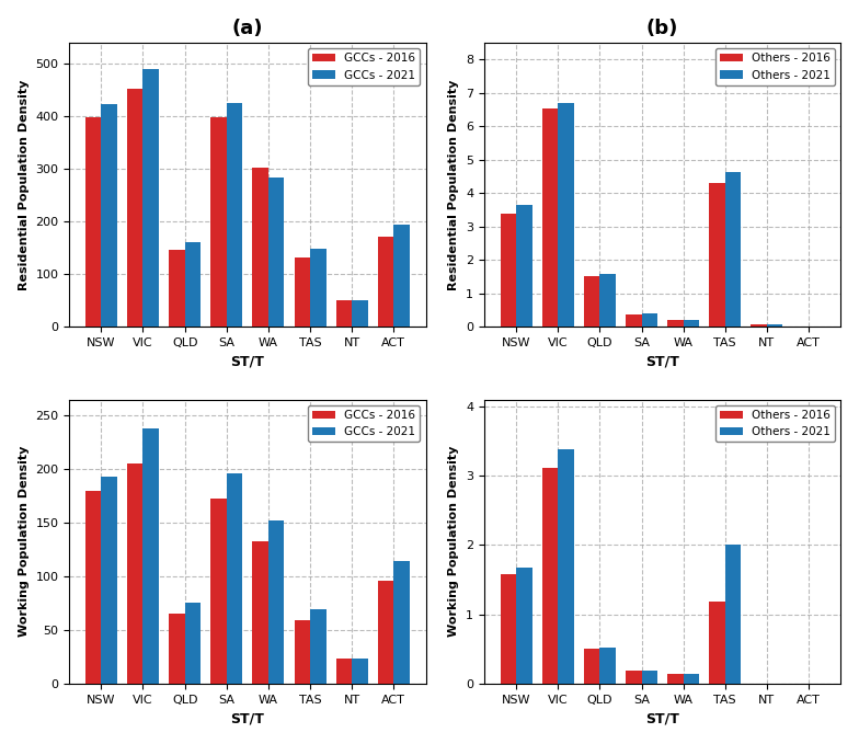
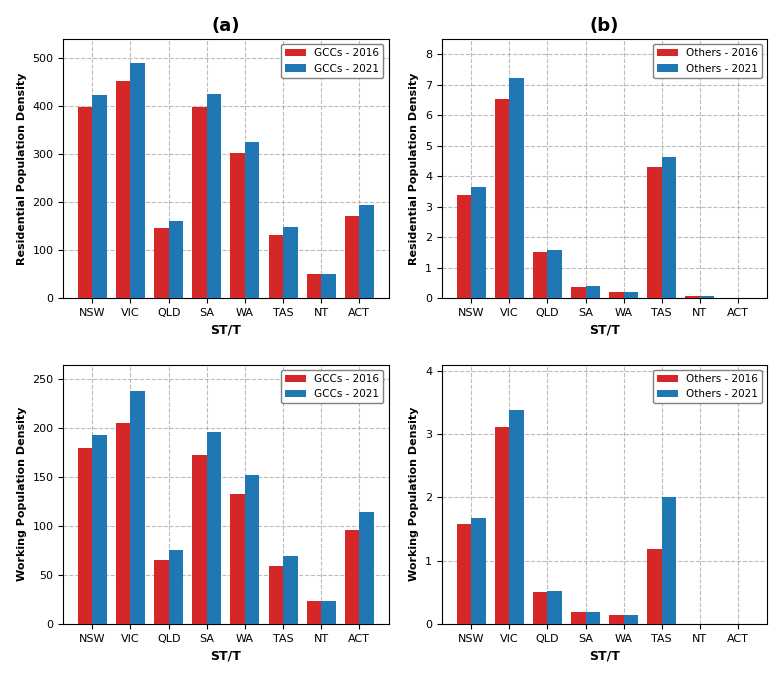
(a)/GCCs - 2021/WA: 285 -> 325
(b)/Others - 2021/VIC: 6.70 -> 7.22
